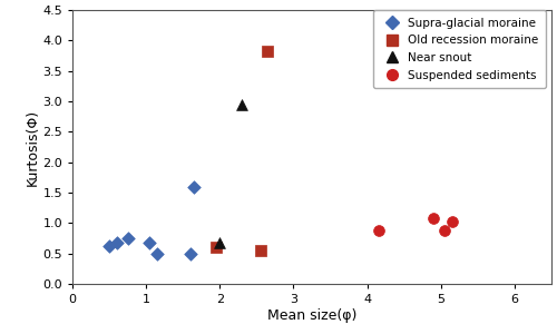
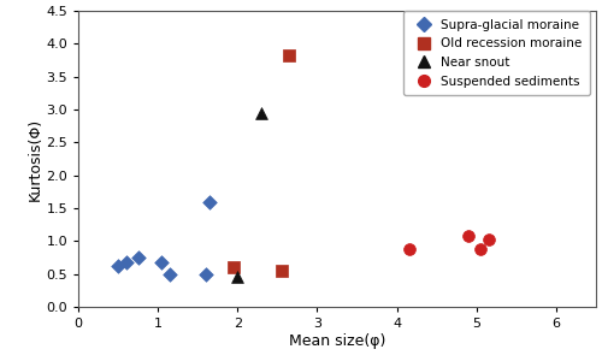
Near snout/2: 0.68 -> 0.45
